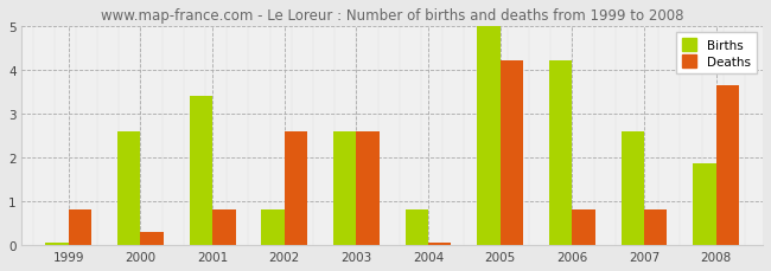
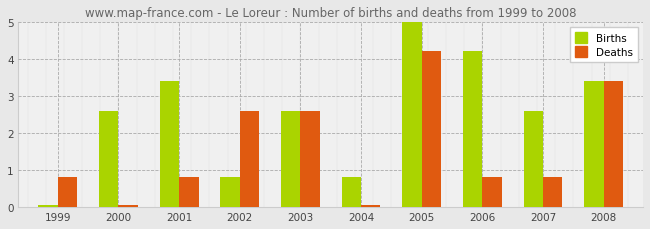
Deaths/2000: 0.30 -> 0.05
Births/2008: 1.85 -> 3.40
Deaths/2008: 3.65 -> 3.40
